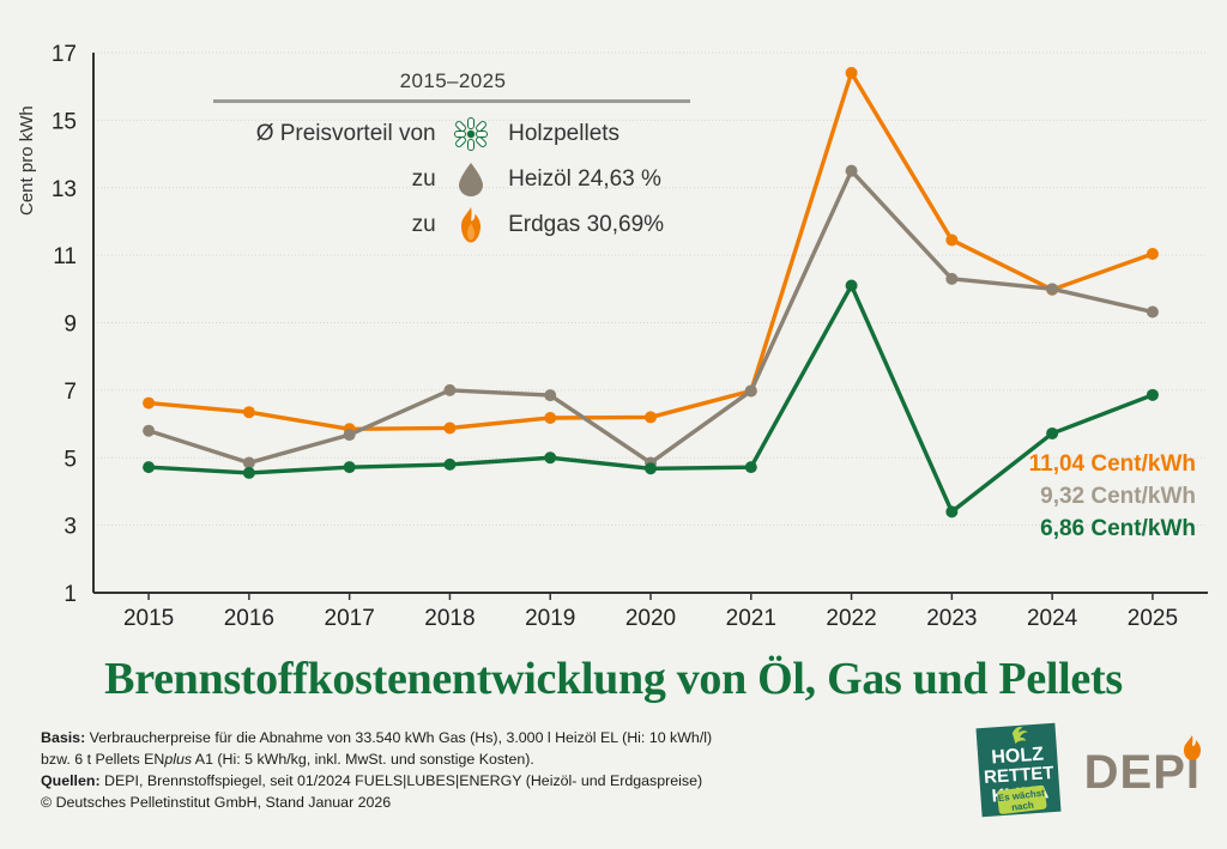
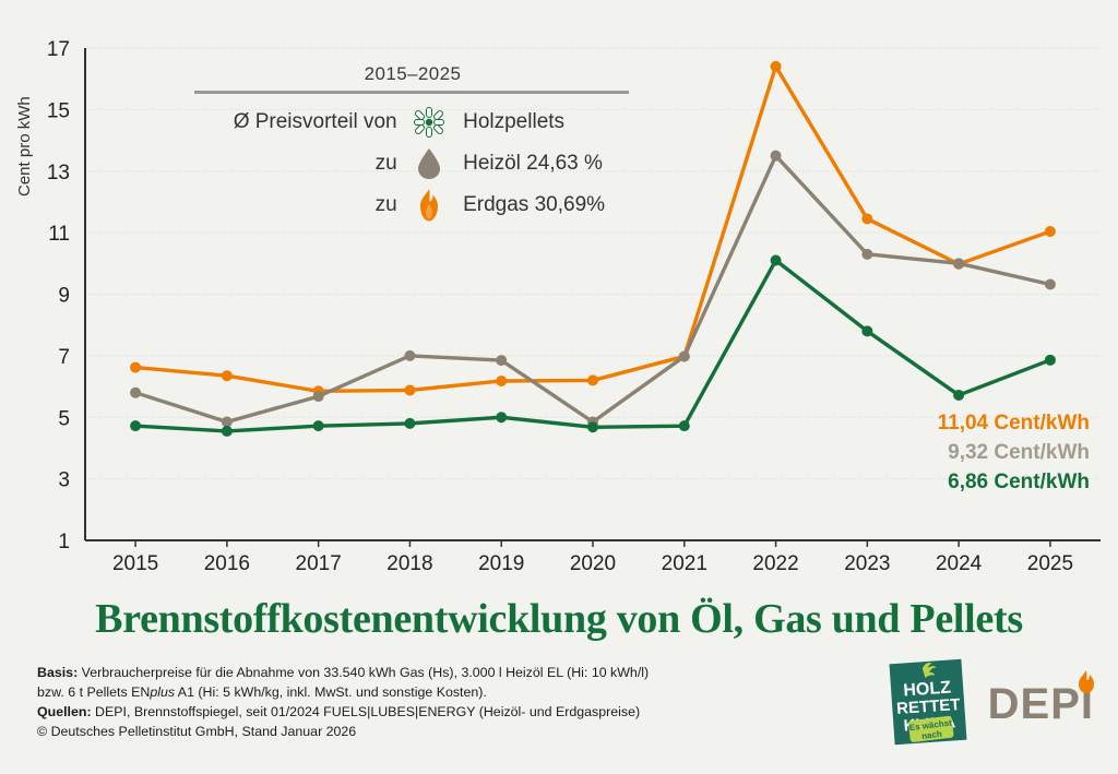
Holzpellets/2023: 3.4 -> 7.8
